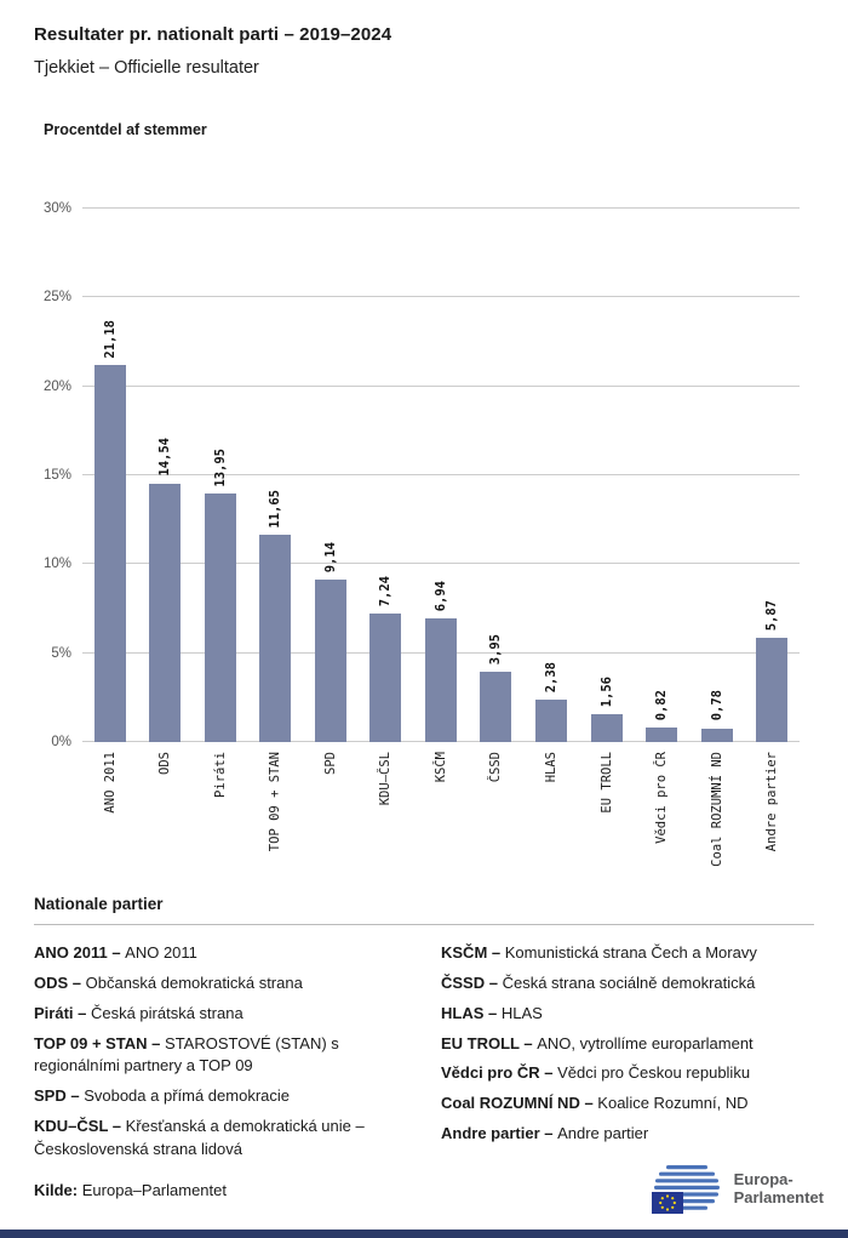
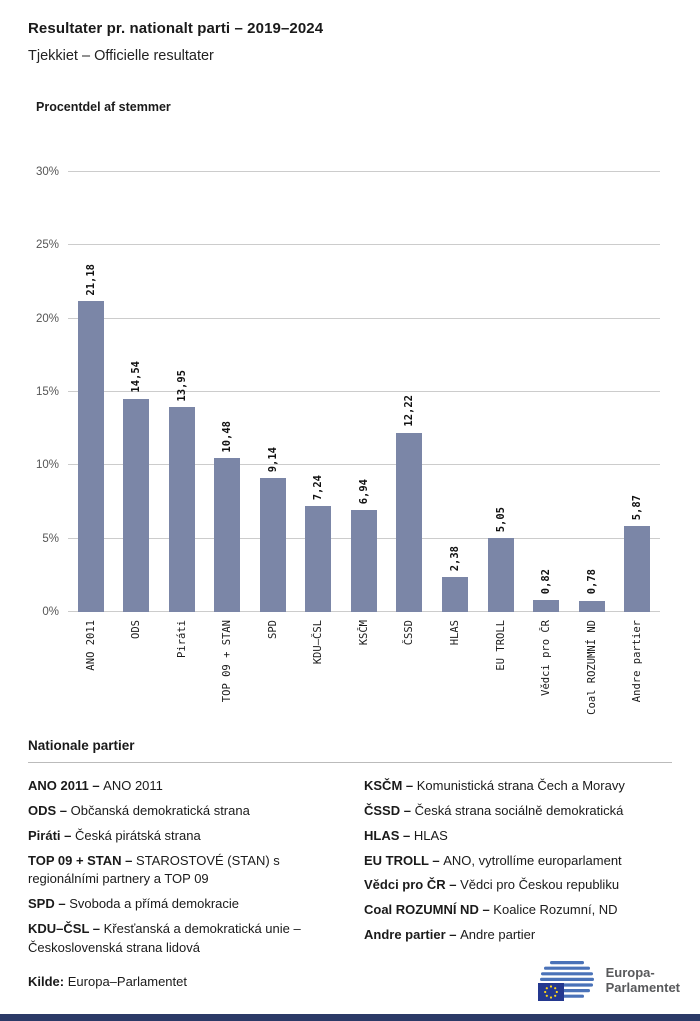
TOP 09 + STAN: 11,65 -> 10,48
ČSSD: 3,95 -> 12,22
EU TROLL: 1,56 -> 5,05
